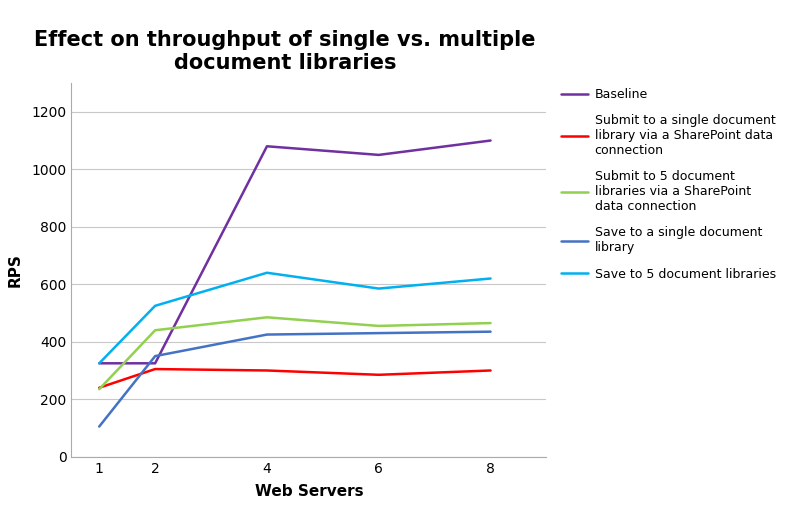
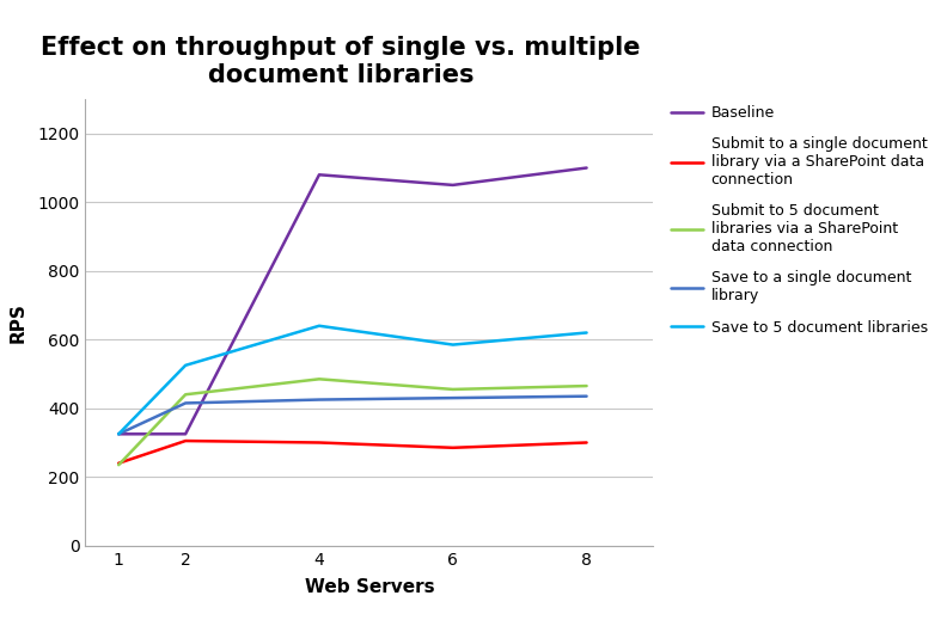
Save to a single document library/1: 105 -> 325
Save to a single document library/2: 350 -> 415
